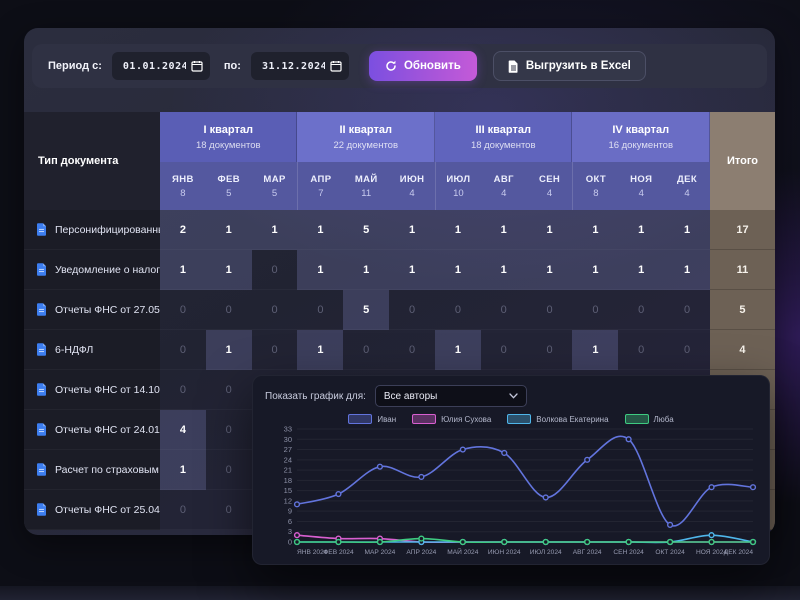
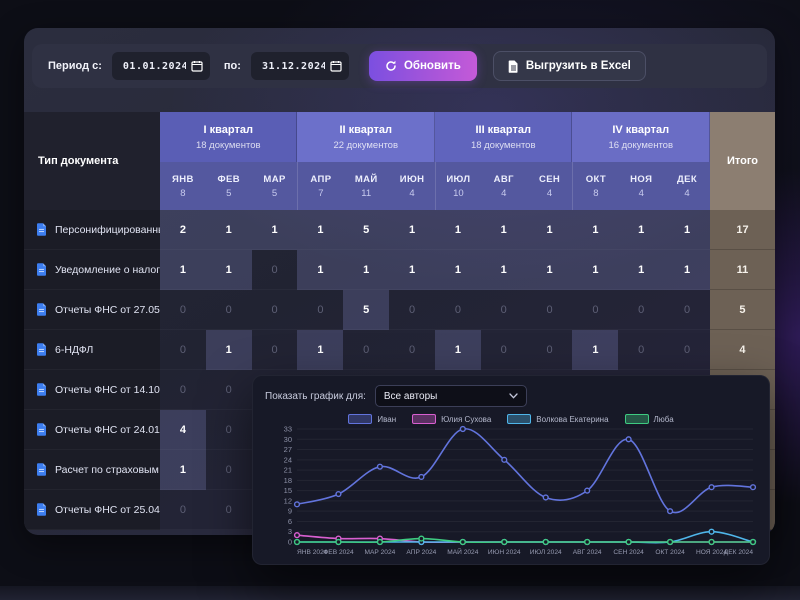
Иван/МАЙ 2024: 27 -> 33
Иван/ИЮН 2024: 26 -> 24
Иван/АВГ 2024: 24 -> 15
Иван/ОКТ 2024: 5 -> 9
Волкова Екатерина/НОЯ 2024: 2 -> 3
